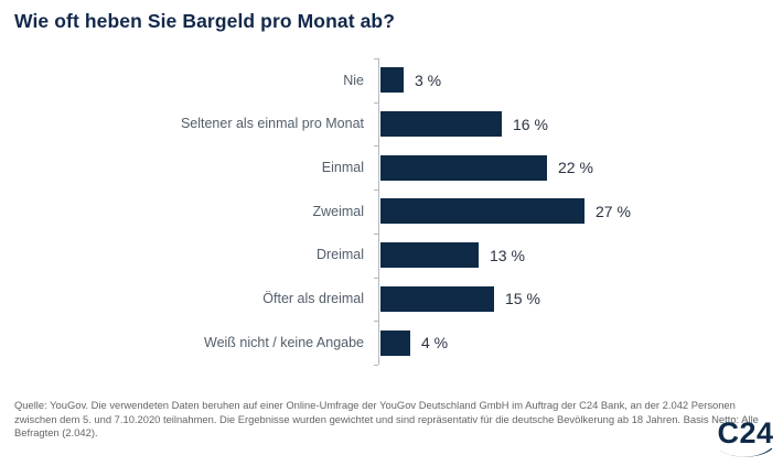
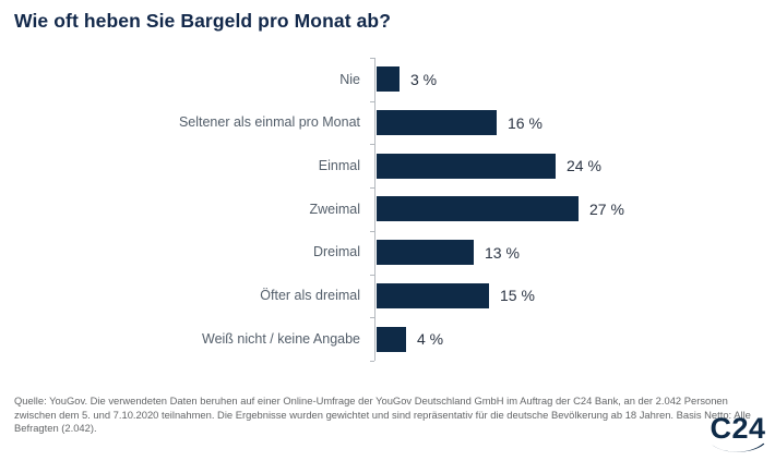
Einmal: 22 -> 24
